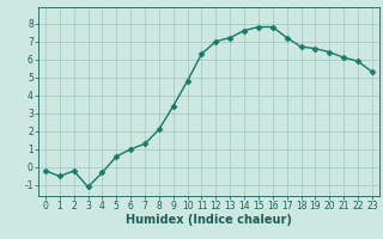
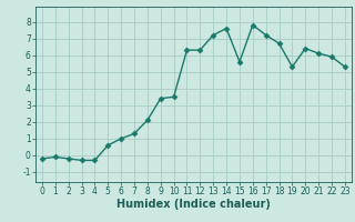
1: -0.5 -> -0.1
3: -1.1 -> -0.3
10: 4.8 -> 3.5
12: 7.0 -> 6.3
15: 7.8 -> 5.6
19: 6.6 -> 5.3
